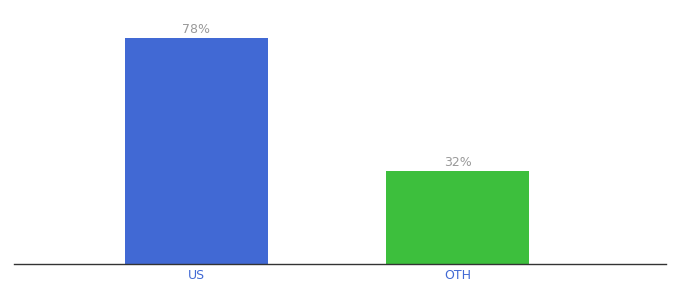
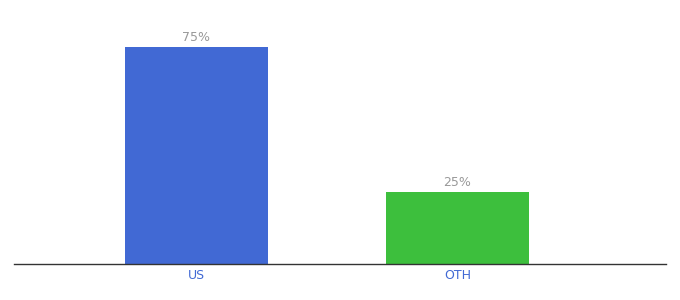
US: 78% -> 75%
OTH: 32% -> 25%
